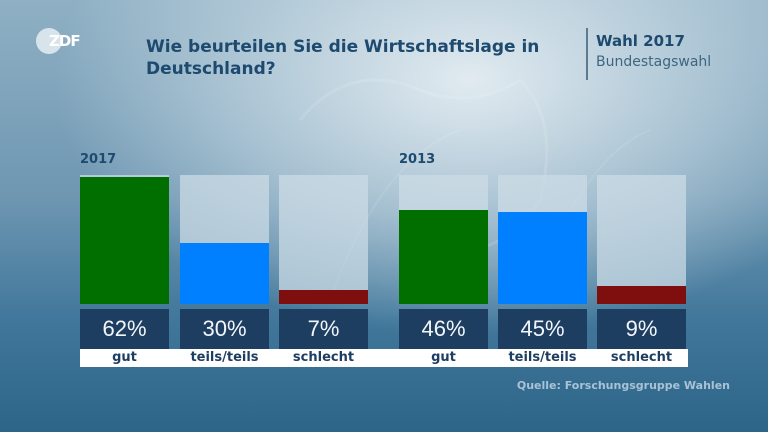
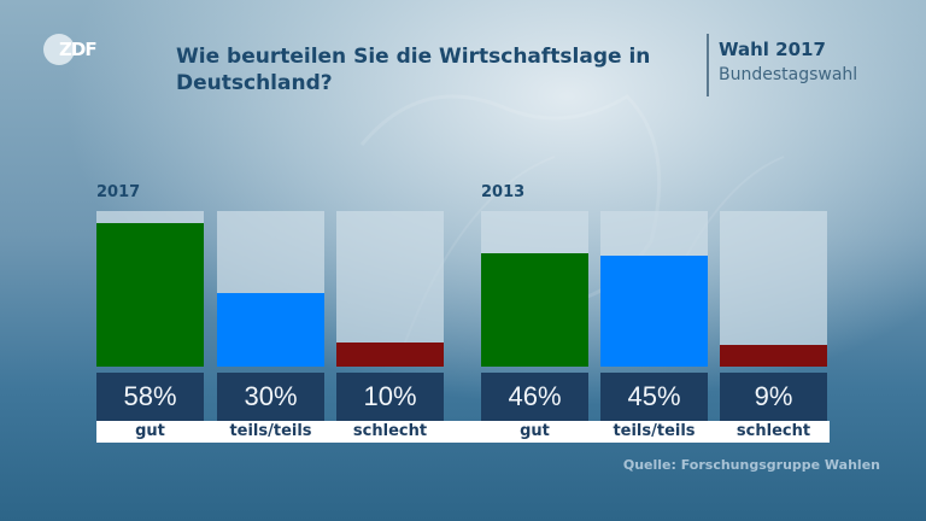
2017/gut: 62% -> 58%
2017/schlecht: 7% -> 10%
